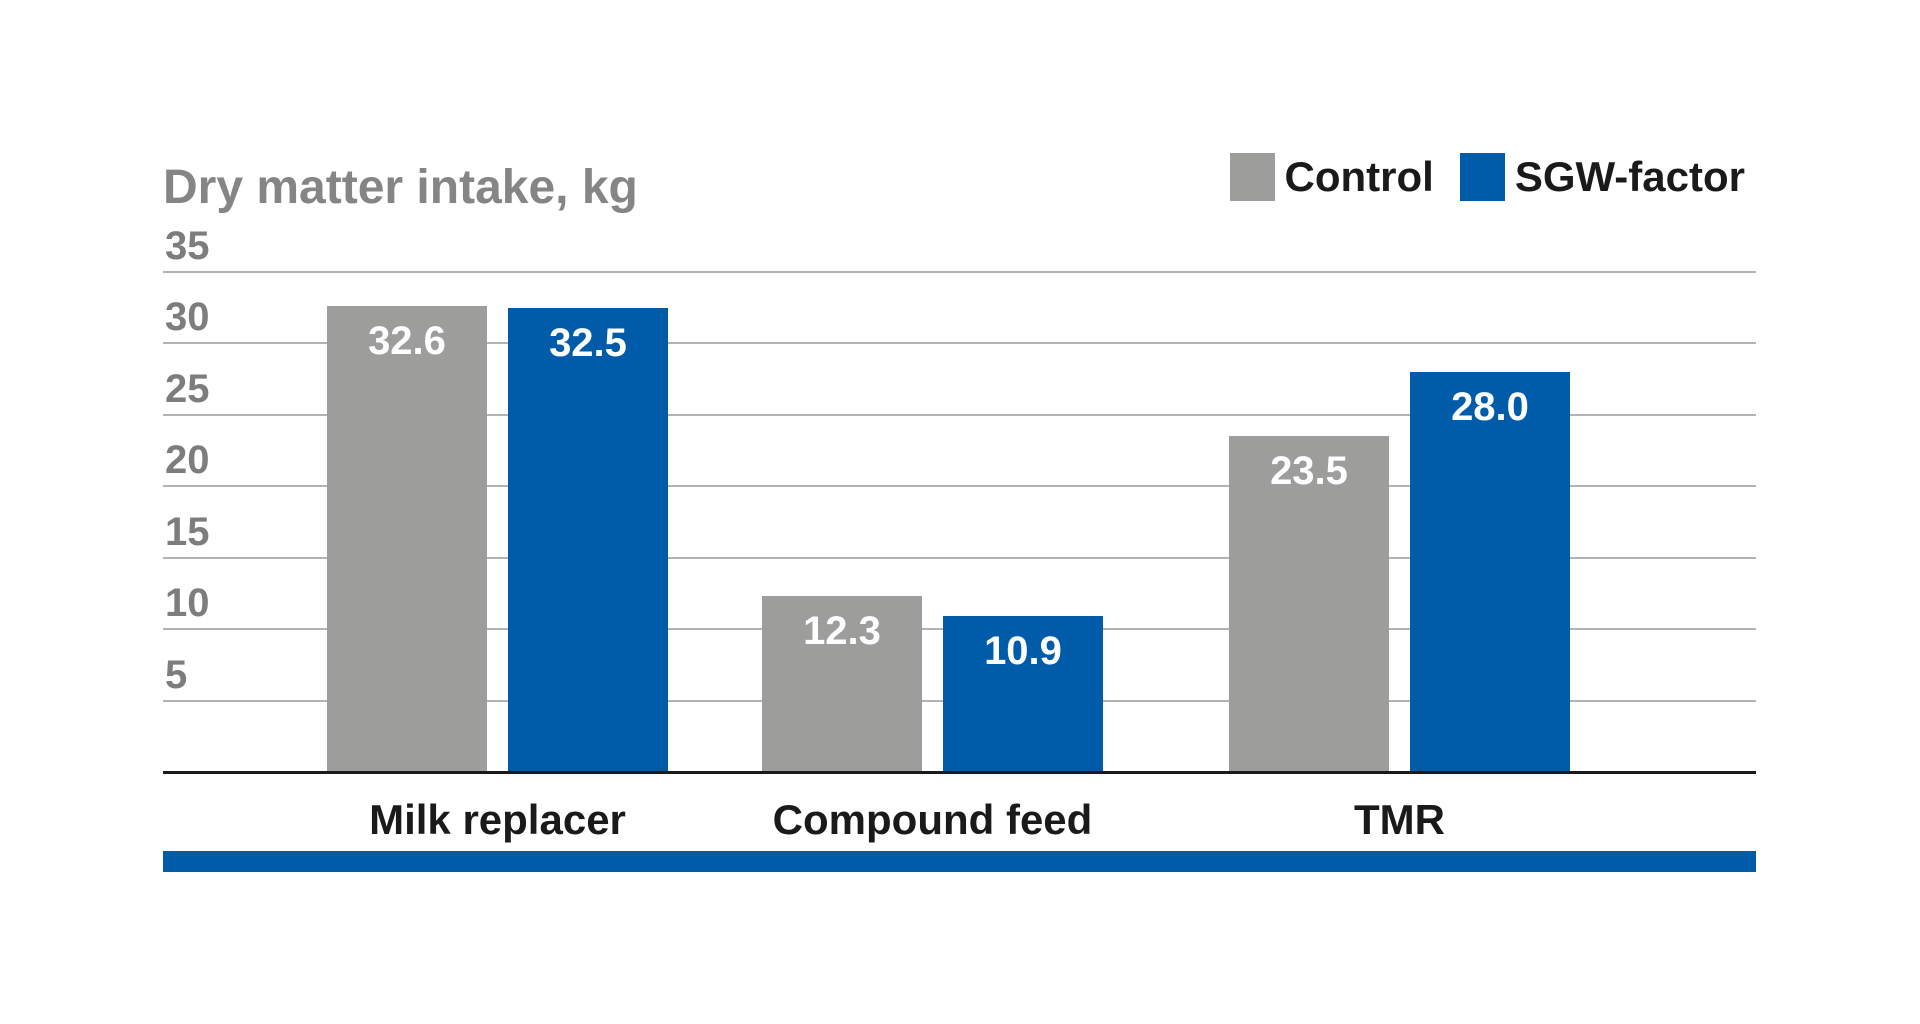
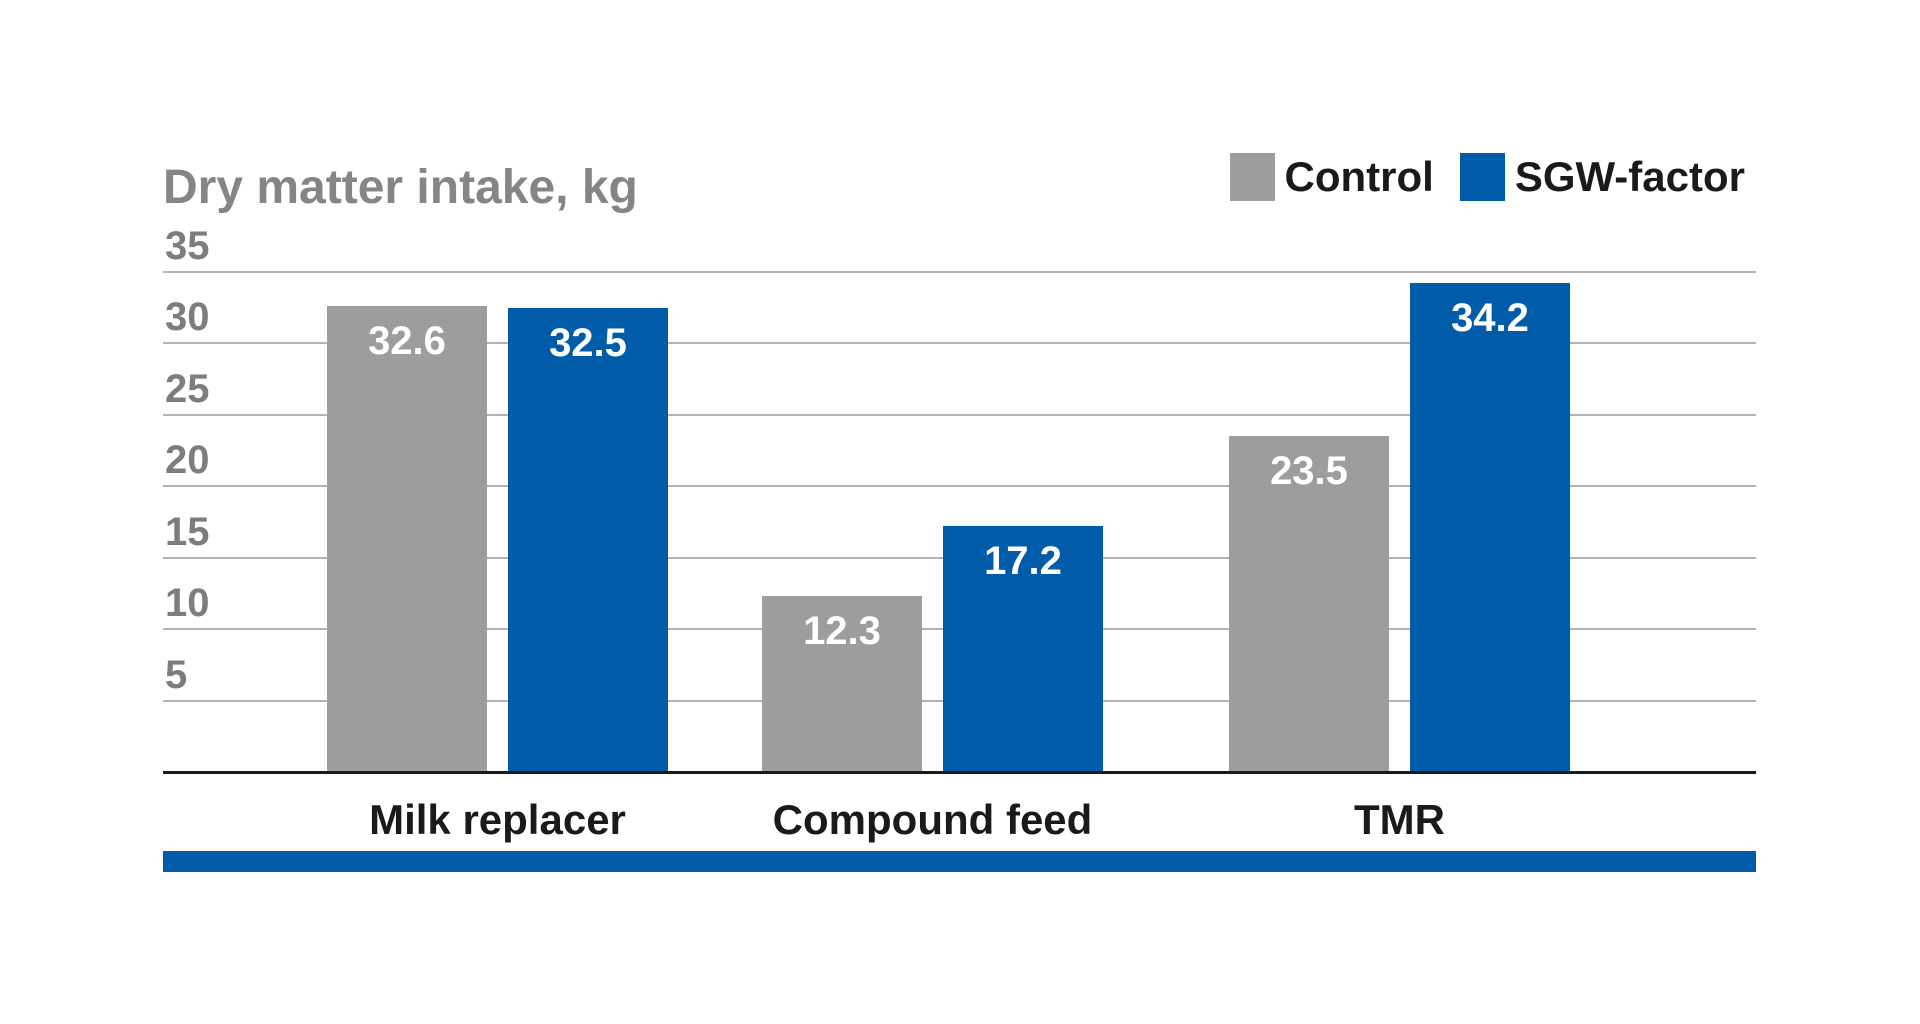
SGW-factor/Compound feed: 10.9 -> 17.2
SGW-factor/TMR: 28.0 -> 34.2
